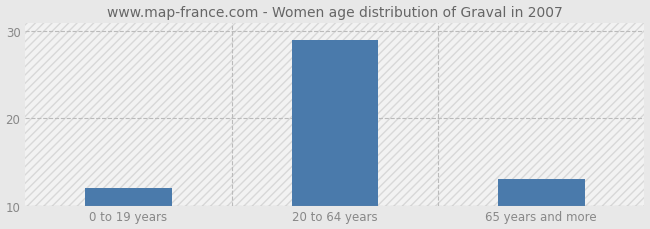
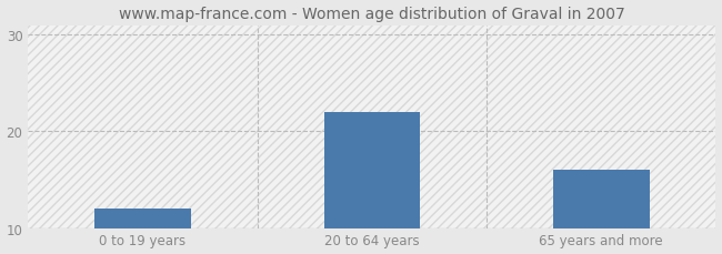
20 to 64 years: 29 -> 22
65 years and more: 13 -> 16
